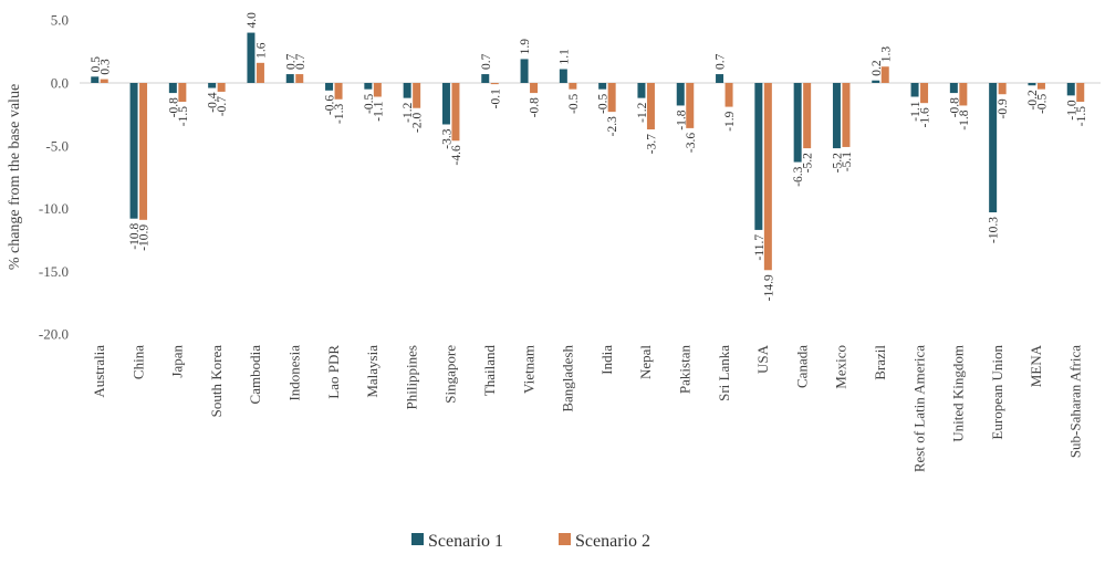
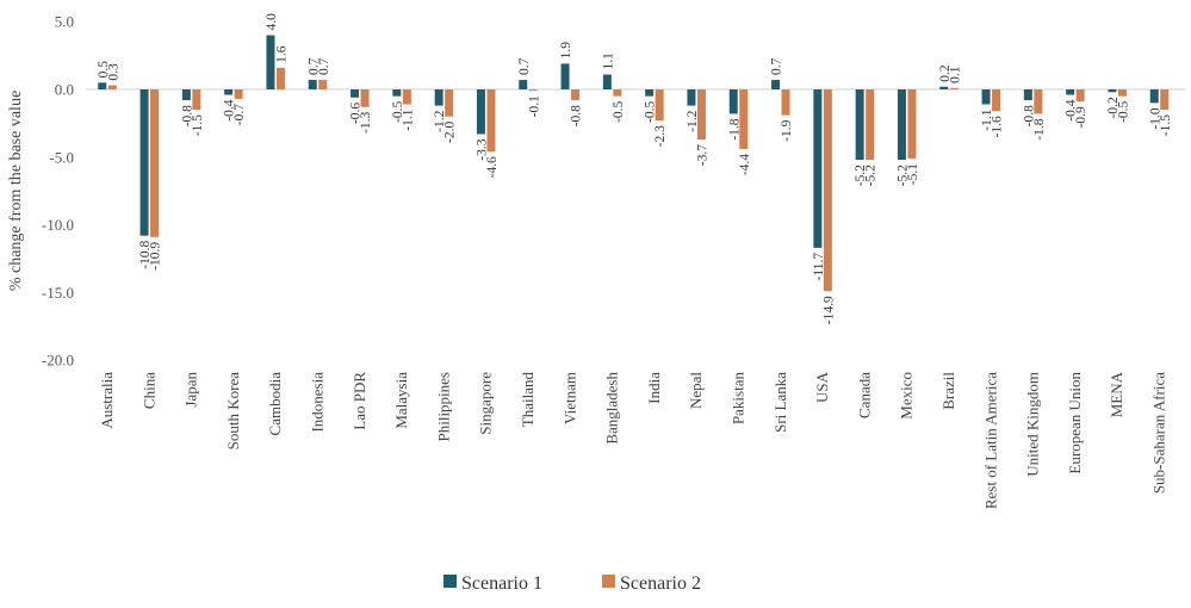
Scenario 2/Pakistan: -3.6 -> -4.4
Scenario 1/Canada: -6.3 -> -5.2
Scenario 2/Brazil: 1.3 -> 0.1
Scenario 1/European Union: -10.3 -> -0.4
